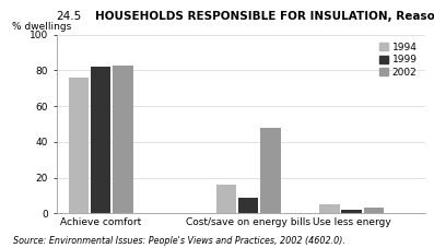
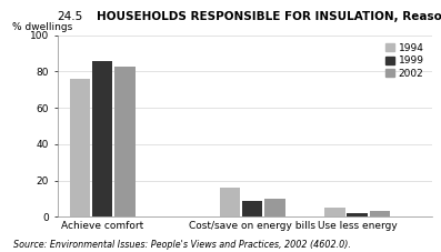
1999/Achieve comfort: 82 -> 86
2002/Cost/save on energy bills: 48 -> 10
